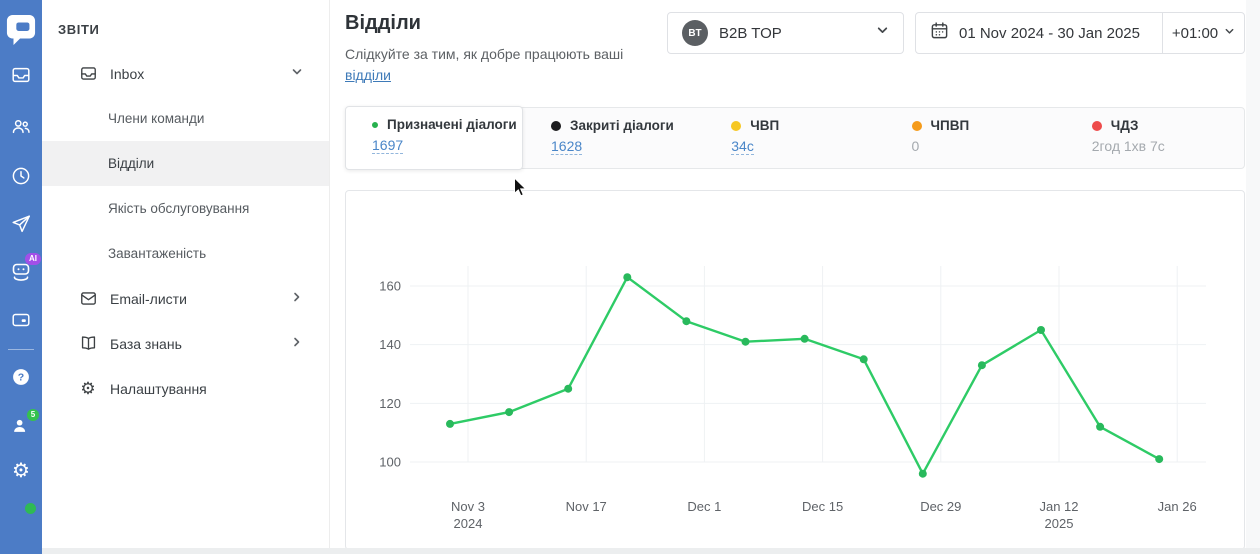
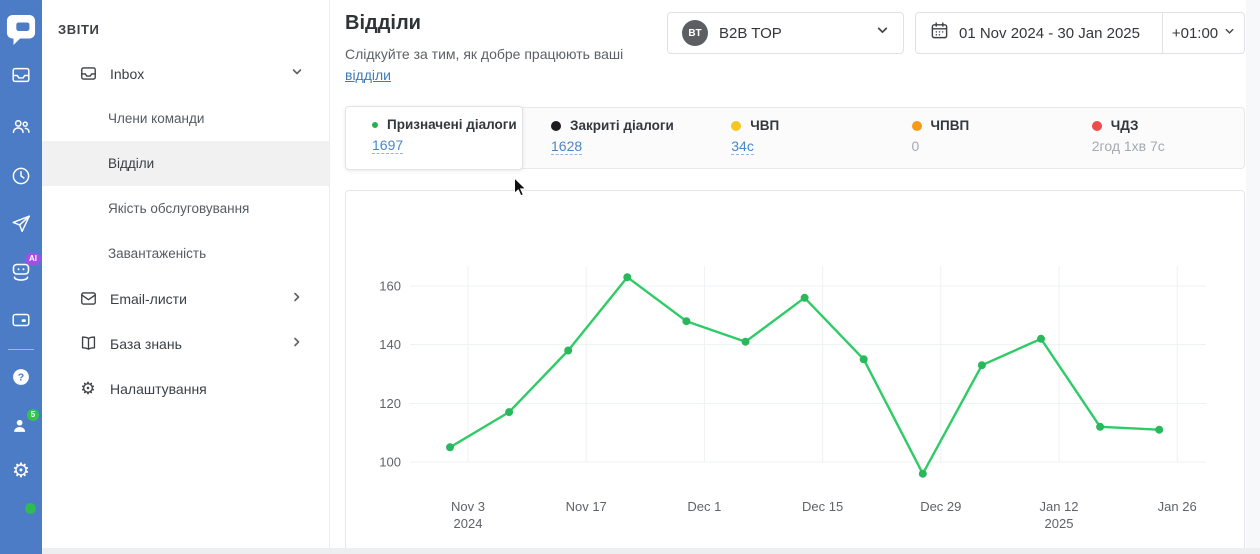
Nov 3: 113 -> 105
Nov 17: 125 -> 138
Dec 15: 142 -> 156
Jan 12: 145 -> 142
Jan 26: 101 -> 111
